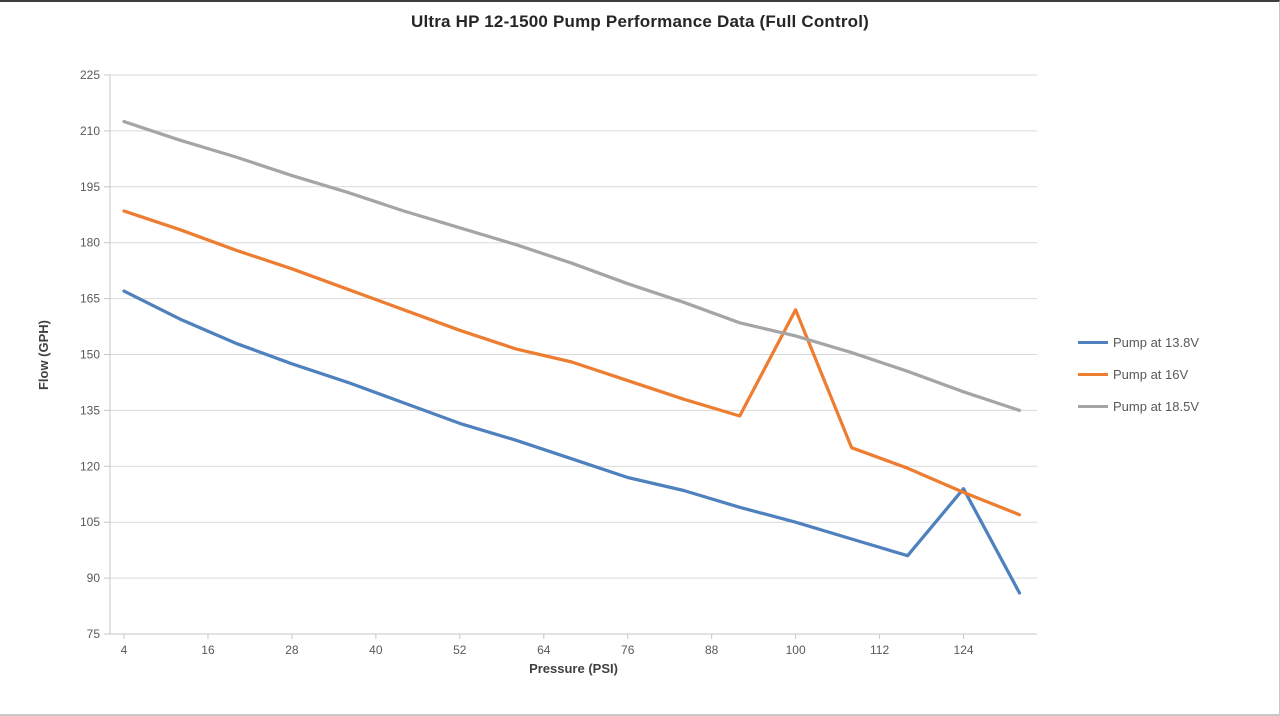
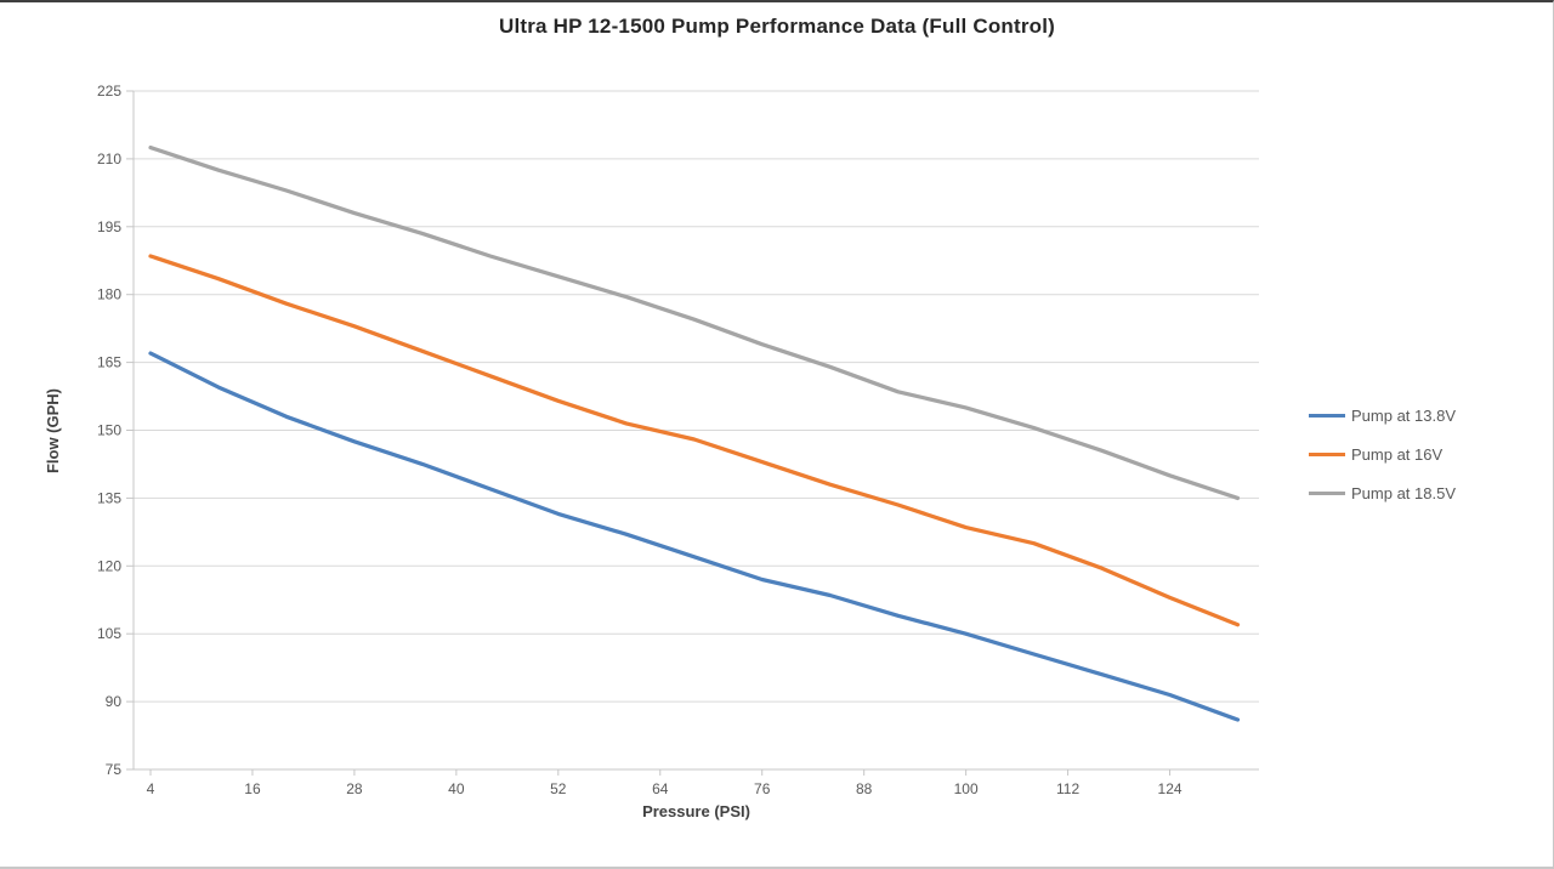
Pump at 16V/100: 162 -> 128
Pump at 13.8V/124: 114 -> 92
